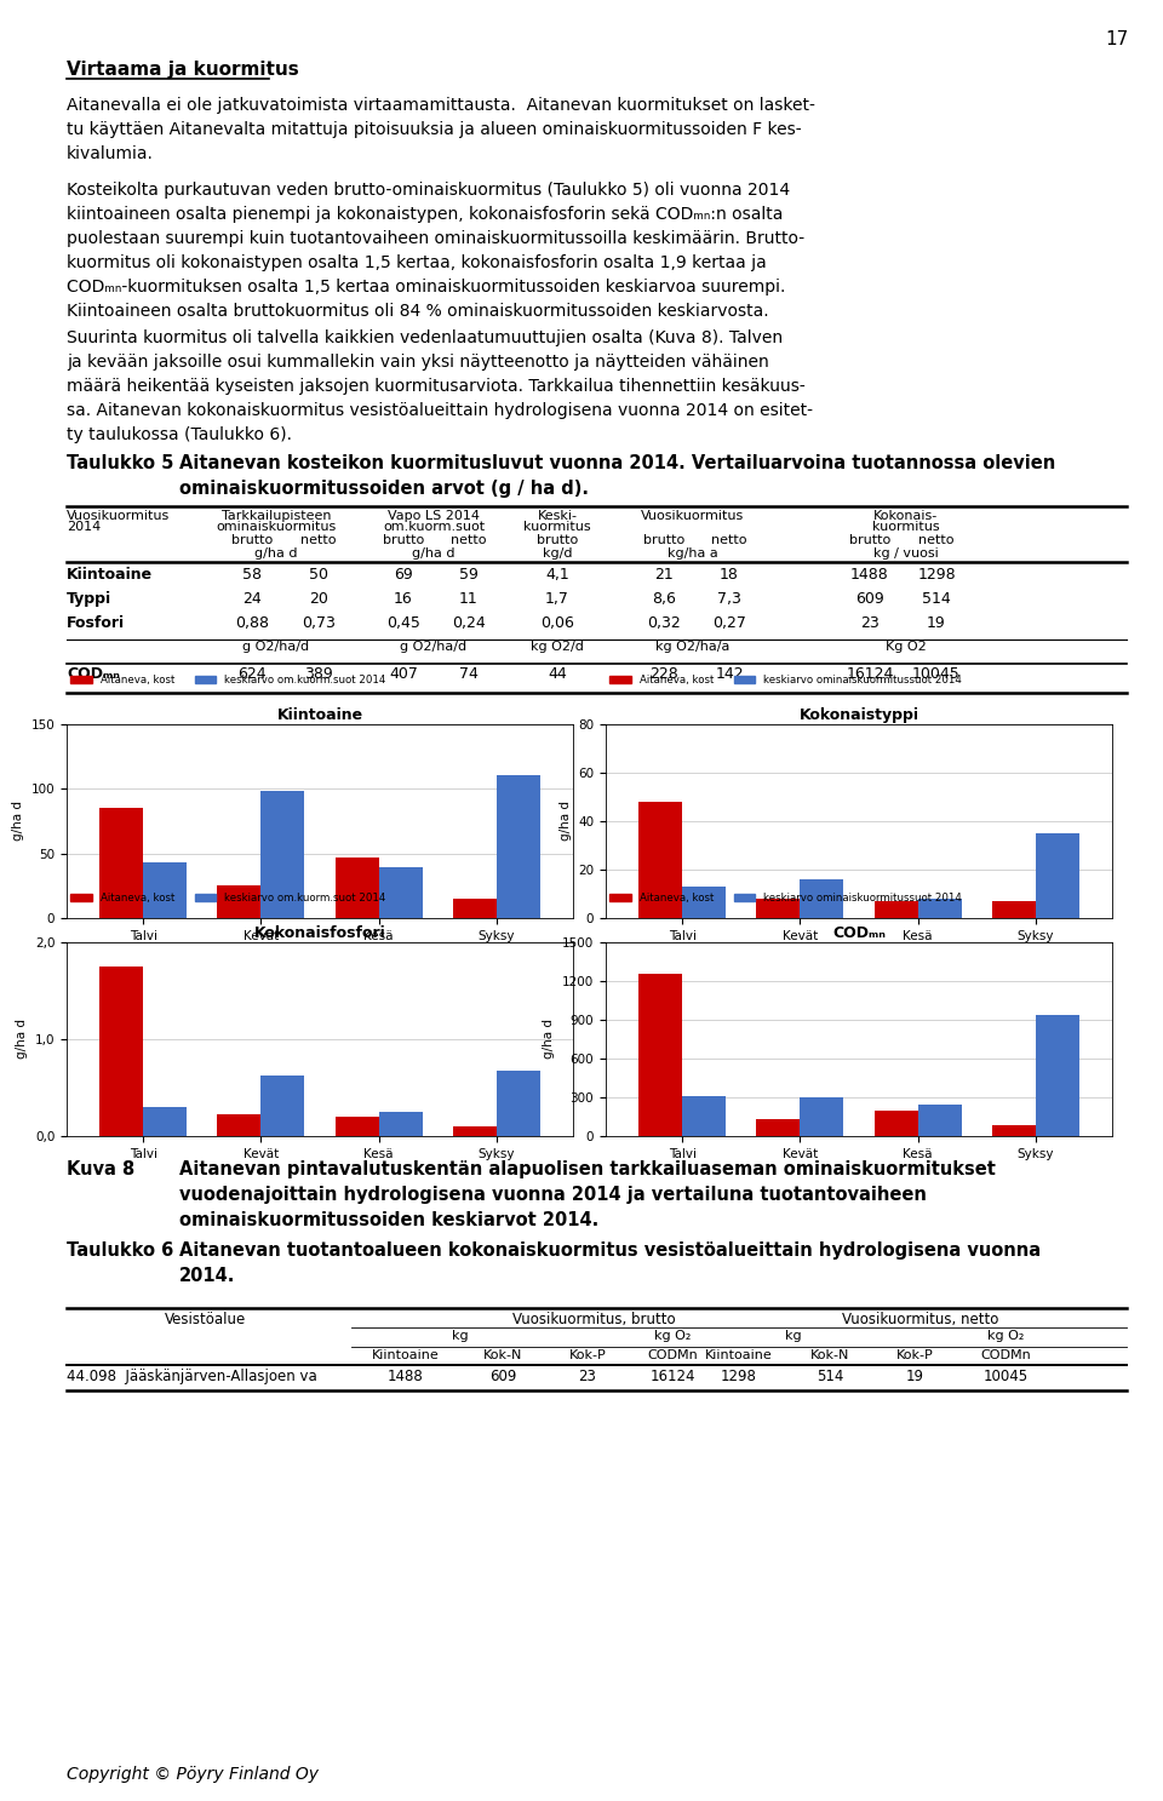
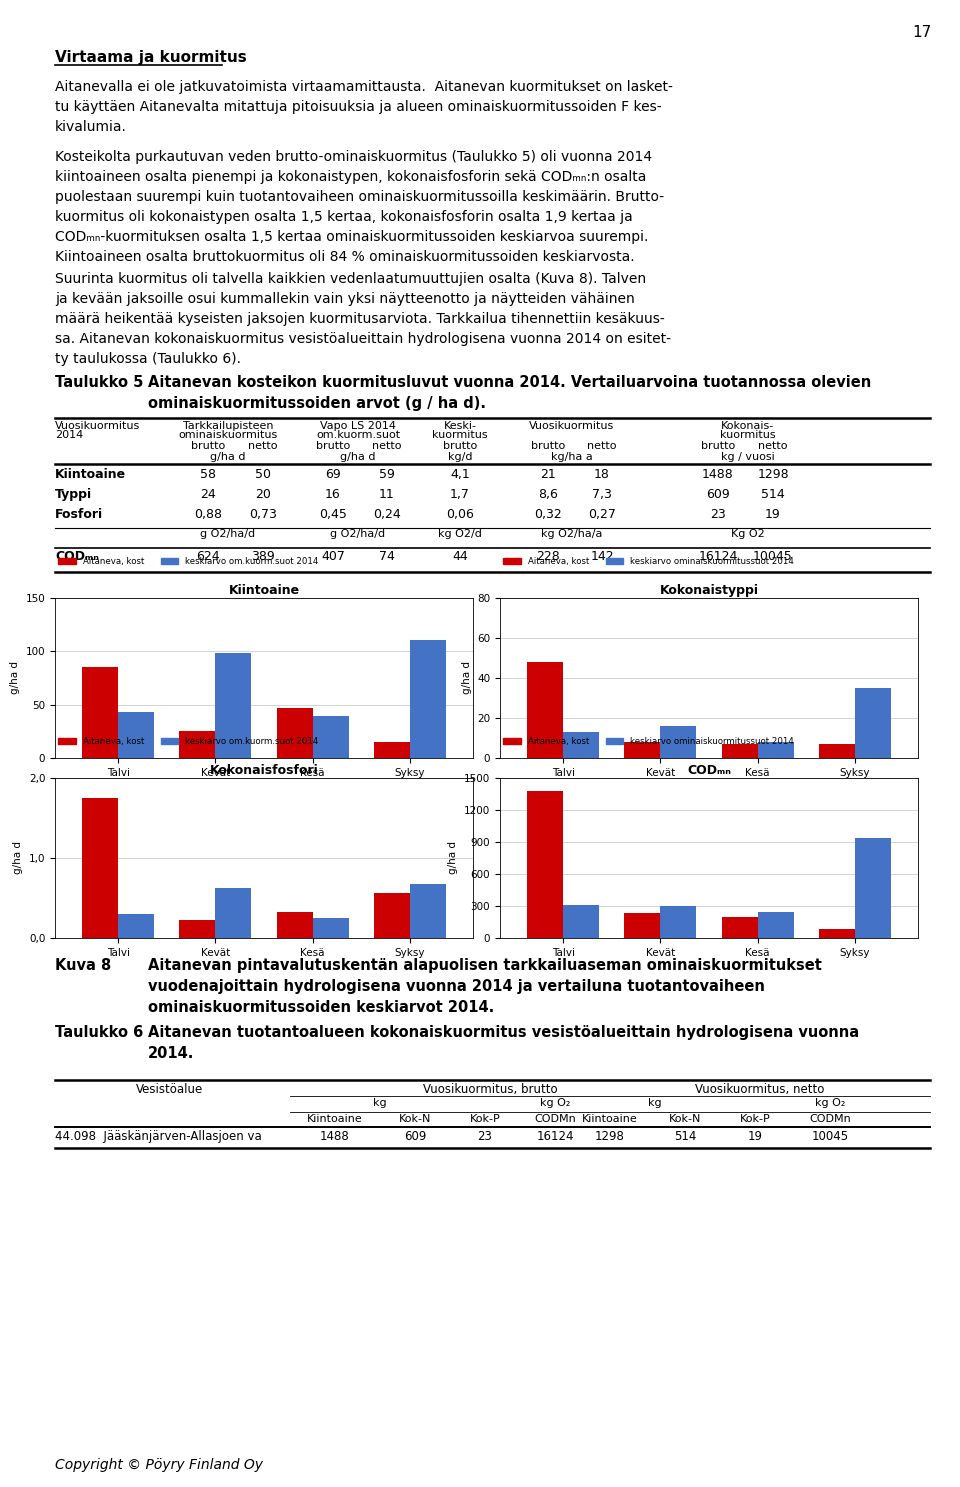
Kokonaisfosfori/Aitaneva, kost/Kesä: 0,20 -> 0,32
Kokonaisfosfori/Aitaneva, kost/Syksy: 0,10 -> 0,56
CODₘₙ/Aitaneva, kost/Talvi: 1260 -> 1380
CODₘₙ/Aitaneva, kost/Kevät: 130 -> 230
